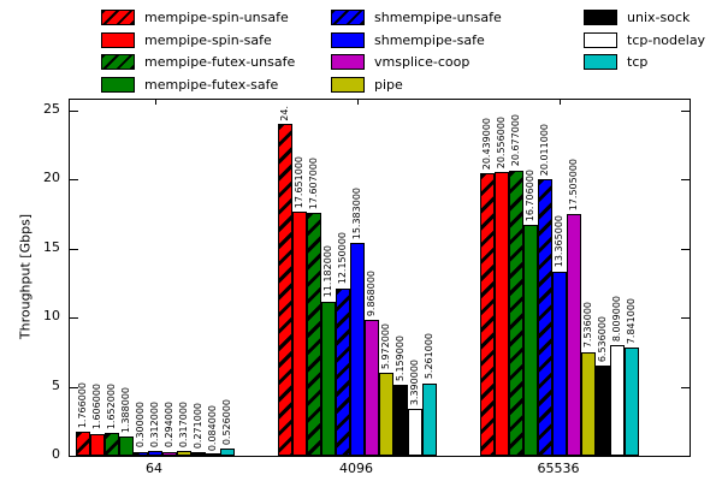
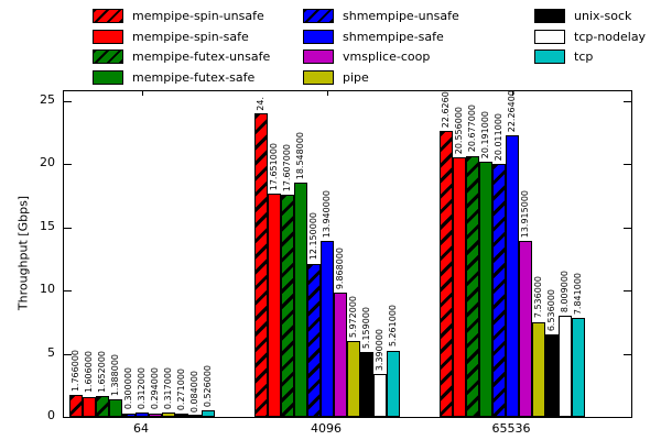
mempipe-futex-safe/4096: 11.182000 -> 18.548000
shmempipe-safe/4096: 15.383000 -> 13.940000
mempipe-spin-unsafe/65536: 20.439000 -> 22.626000
mempipe-futex-safe/65536: 16.706000 -> 20.191000
shmempipe-safe/65536: 13.365000 -> 22.264000
vmsplice-coop/65536: 17.505000 -> 13.915000
